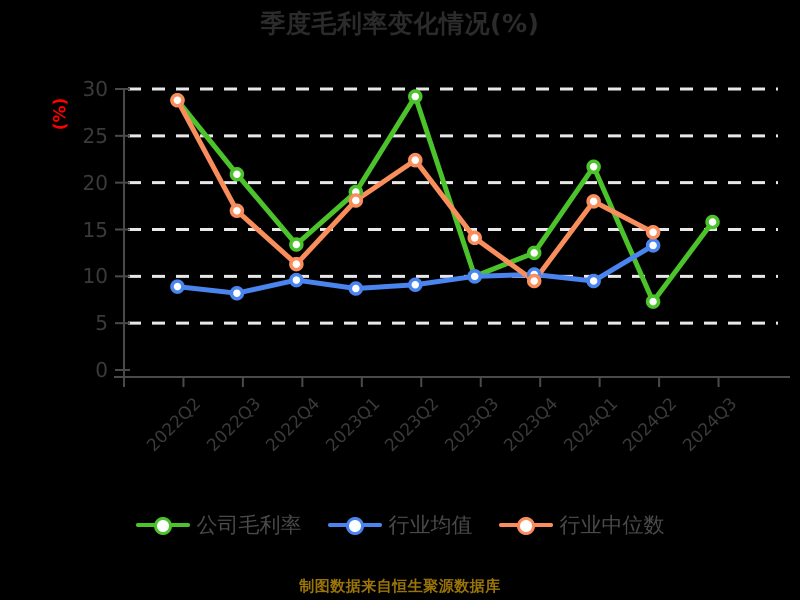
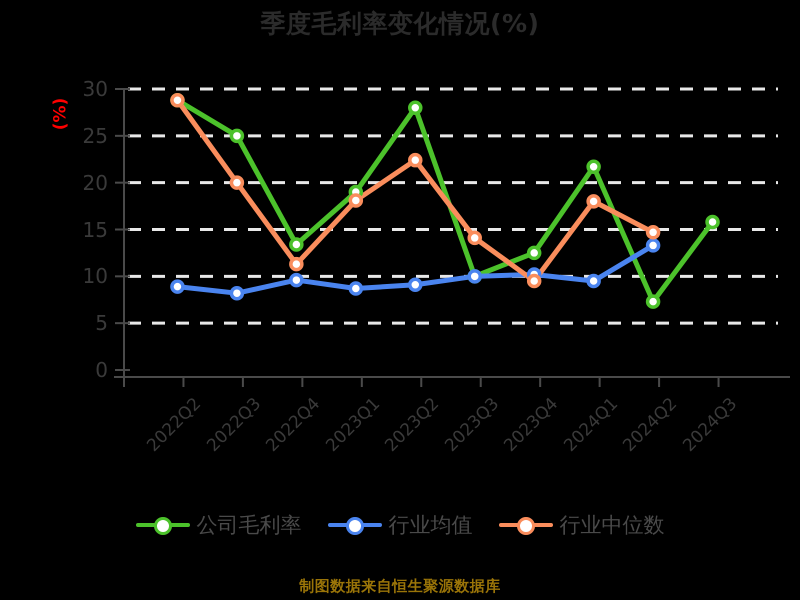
公司毛利率/2022Q3: 21 -> 25
行业中位数/2022Q3: 17 -> 20
公司毛利率/2023Q2: 29 -> 28
